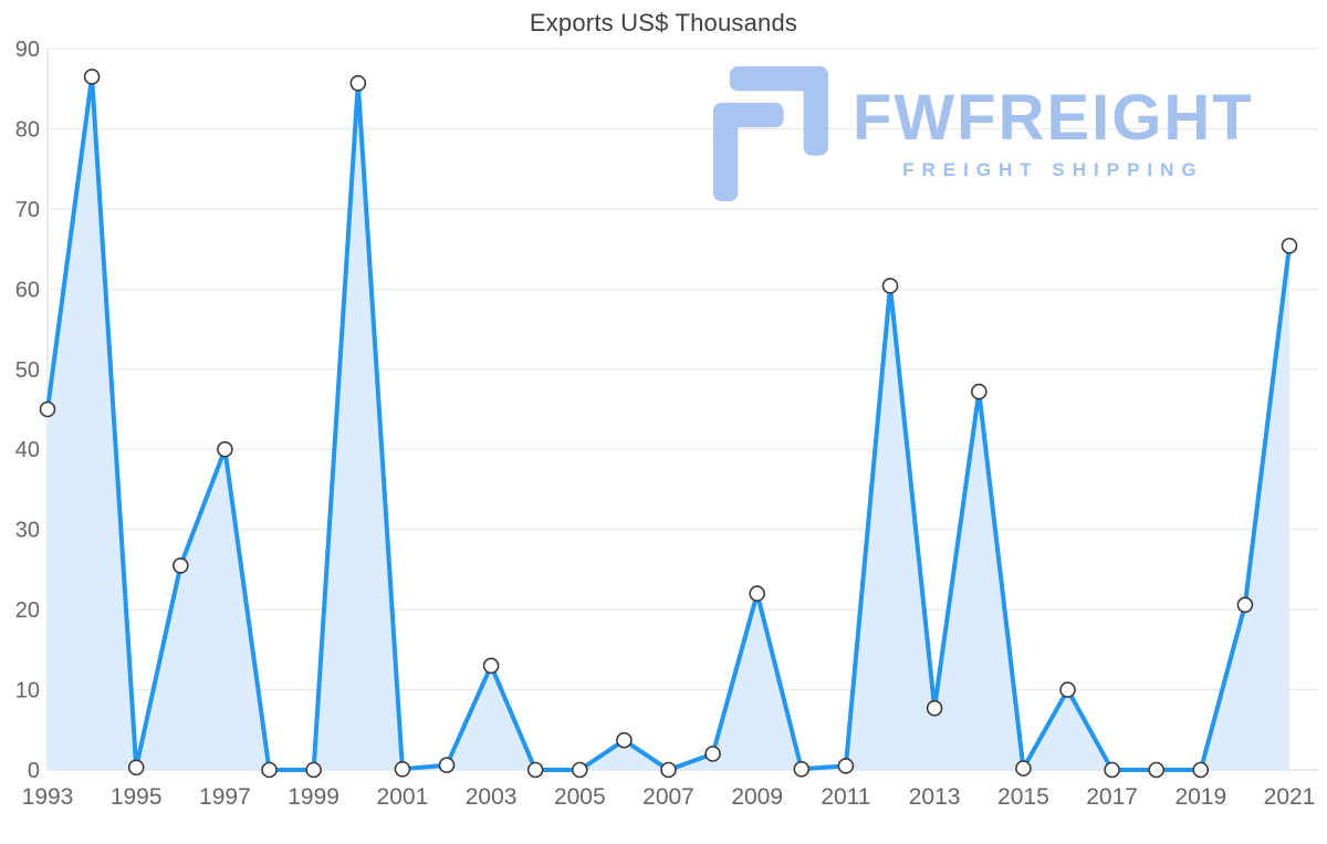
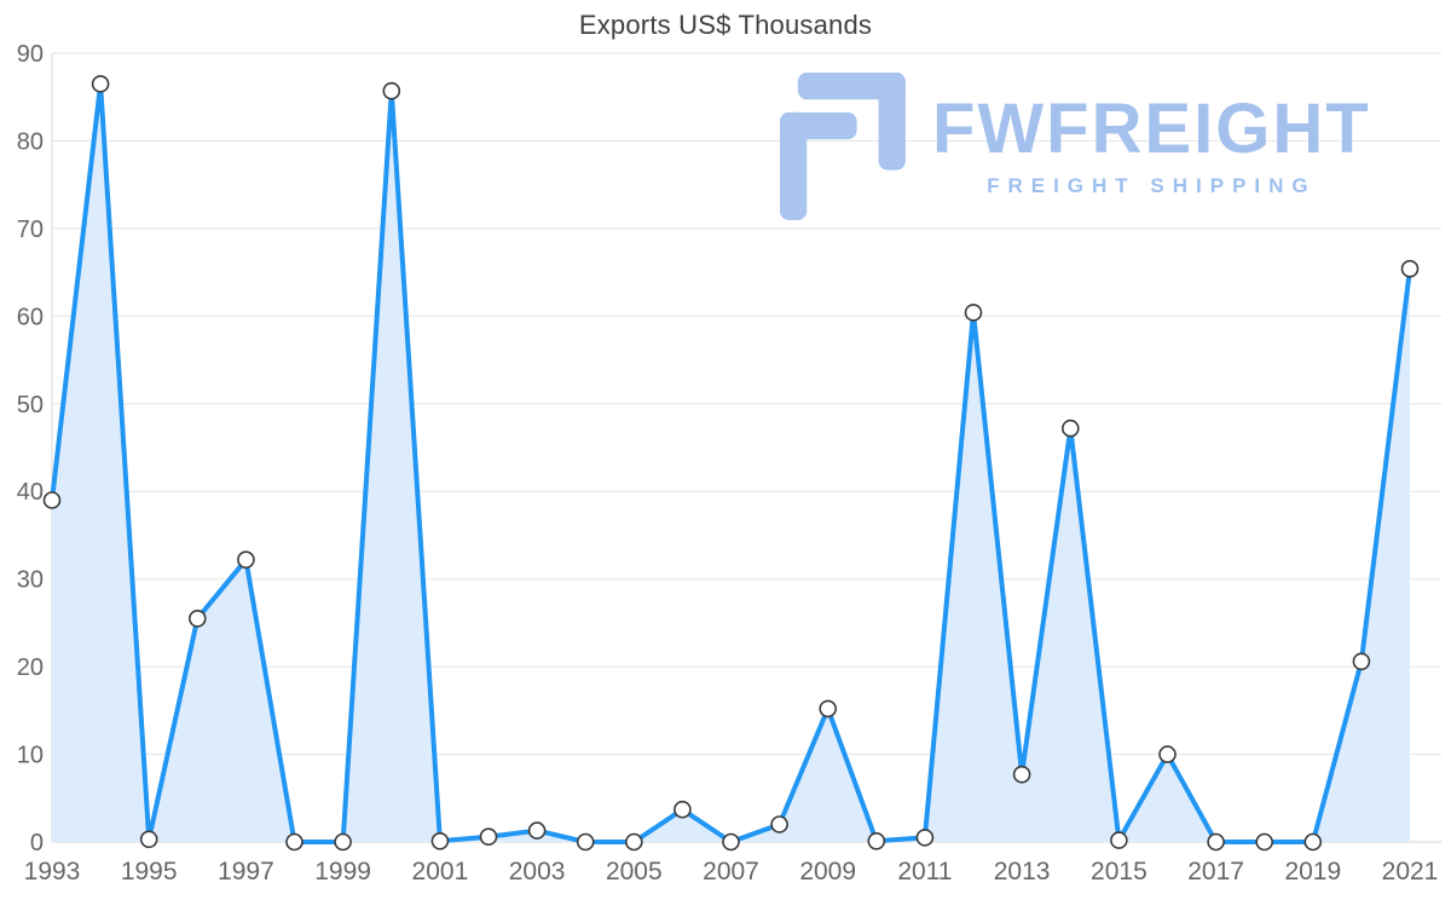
1993: 45 -> 39
1997: 40 -> 32
2003: 13 -> 1
2009: 22 -> 15
